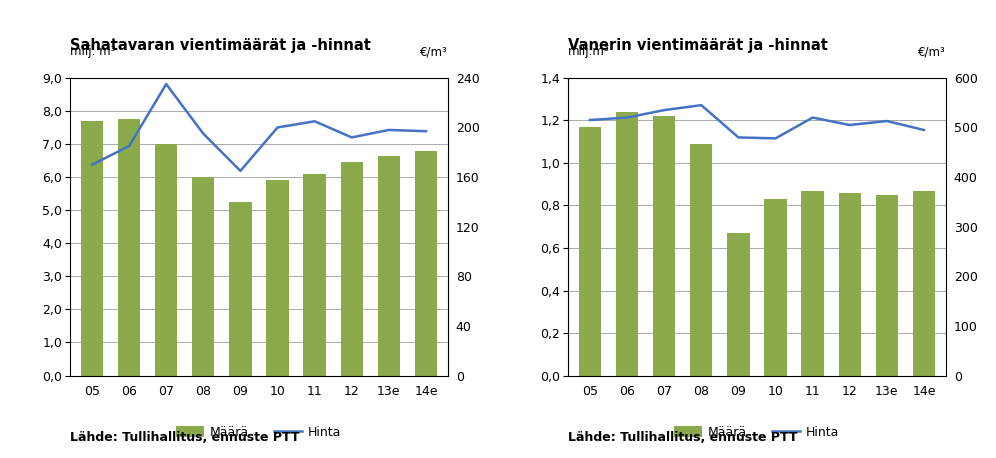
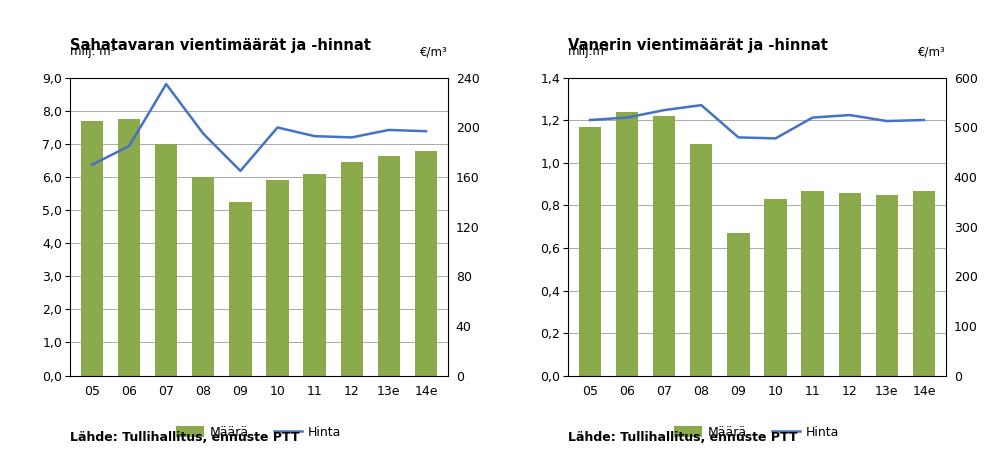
Sahatavaran vientimäärät ja -hinnat/Hinta/11: 205 -> 193
Vanerin vientimäärät ja -hinnat/Hinta/12: 505 -> 525
Vanerin vientimäärät ja -hinnat/Hinta/14e: 495 -> 515
